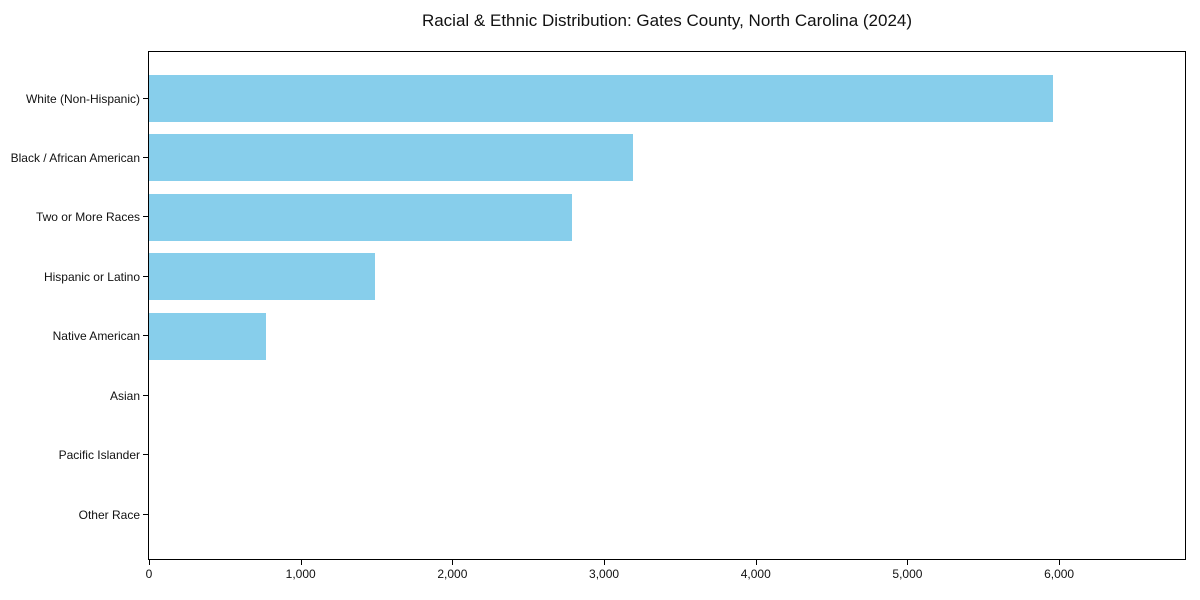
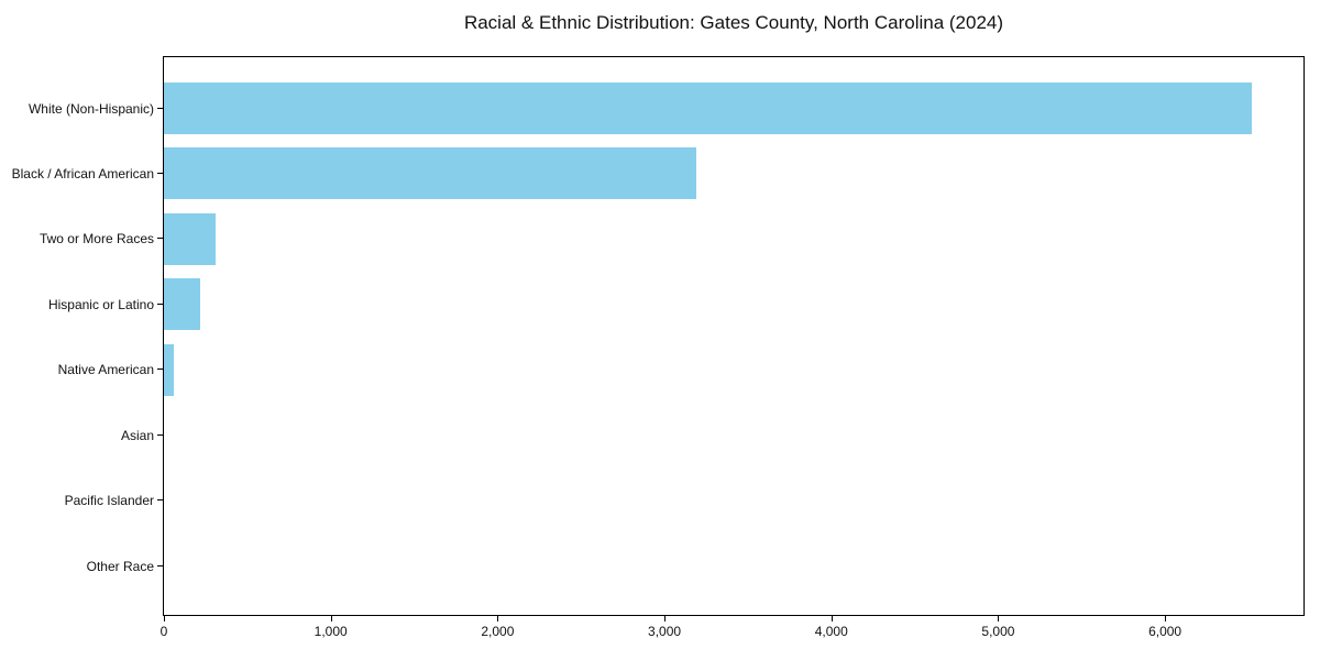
White (Non-Hispanic): 5960 -> 6520
Two or More Races: 2790 -> 310
Hispanic or Latino: 1490 -> 220
Native American: 770 -> 60
